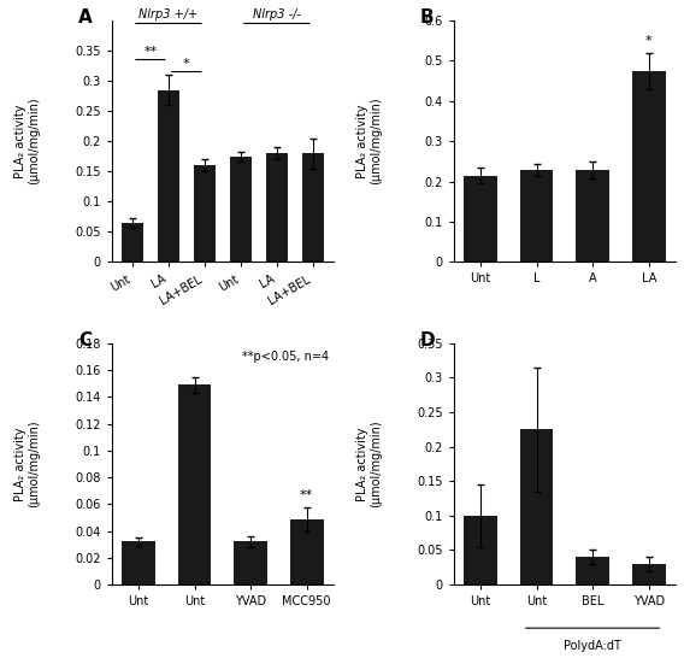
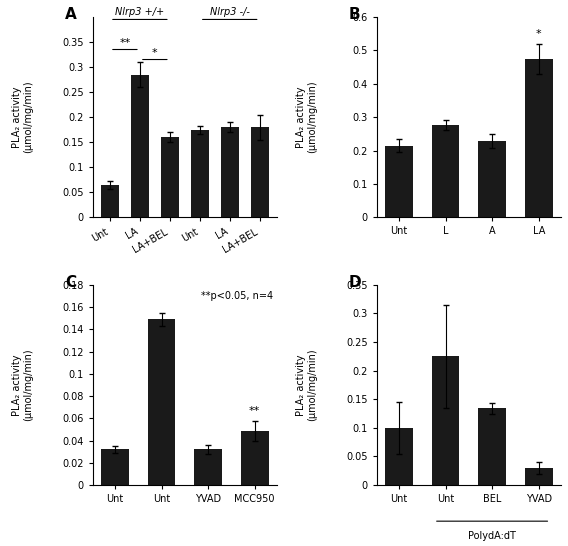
L: 0.228 -> 0.275
BEL: 0.040 -> 0.134
